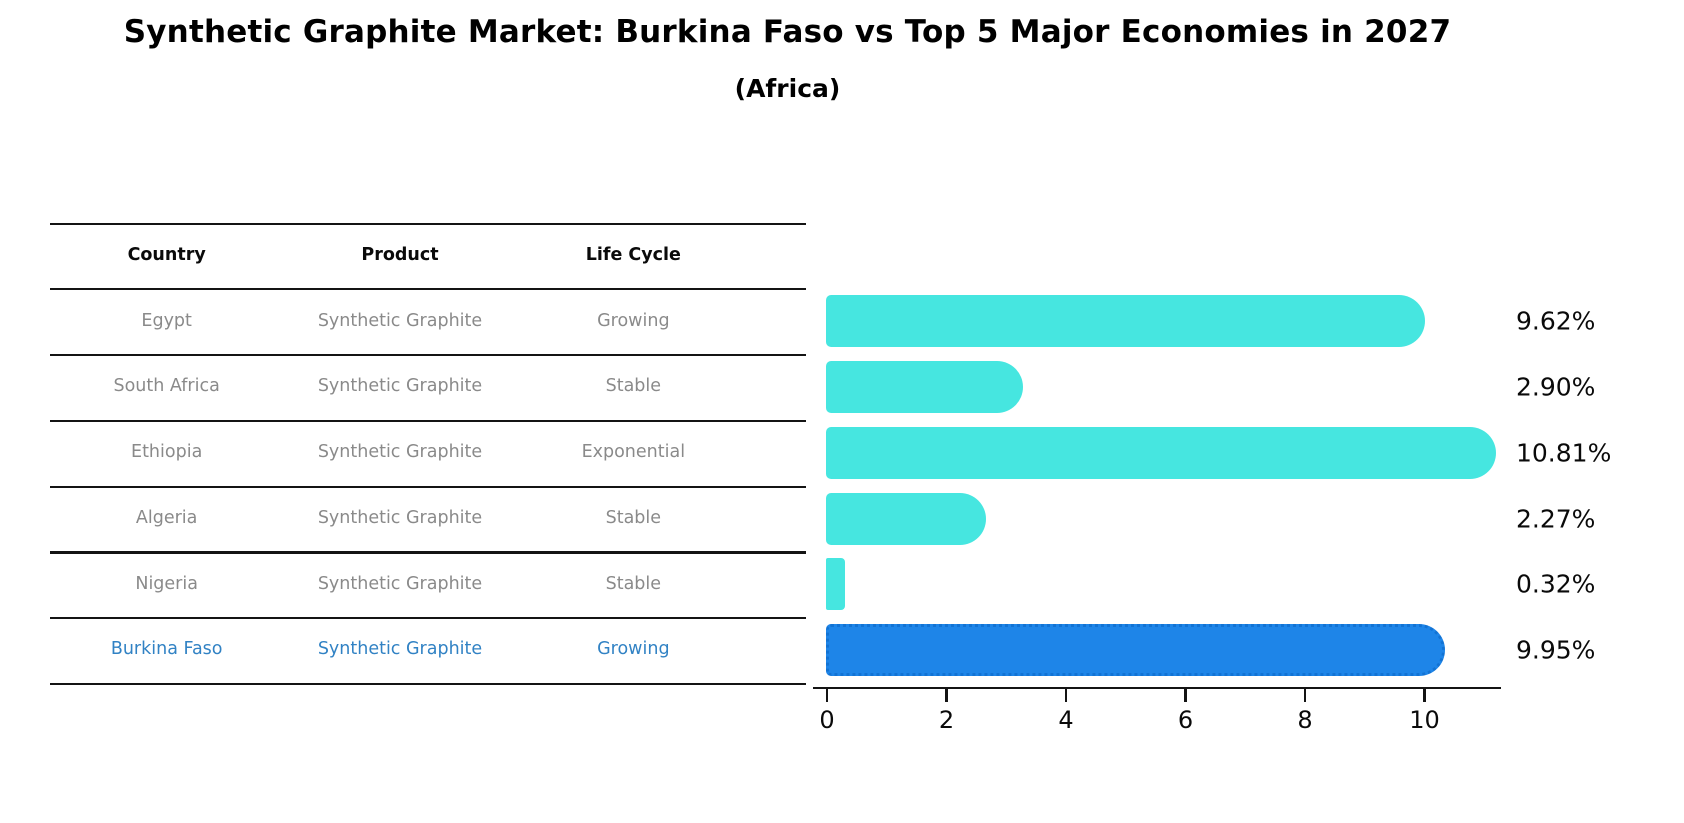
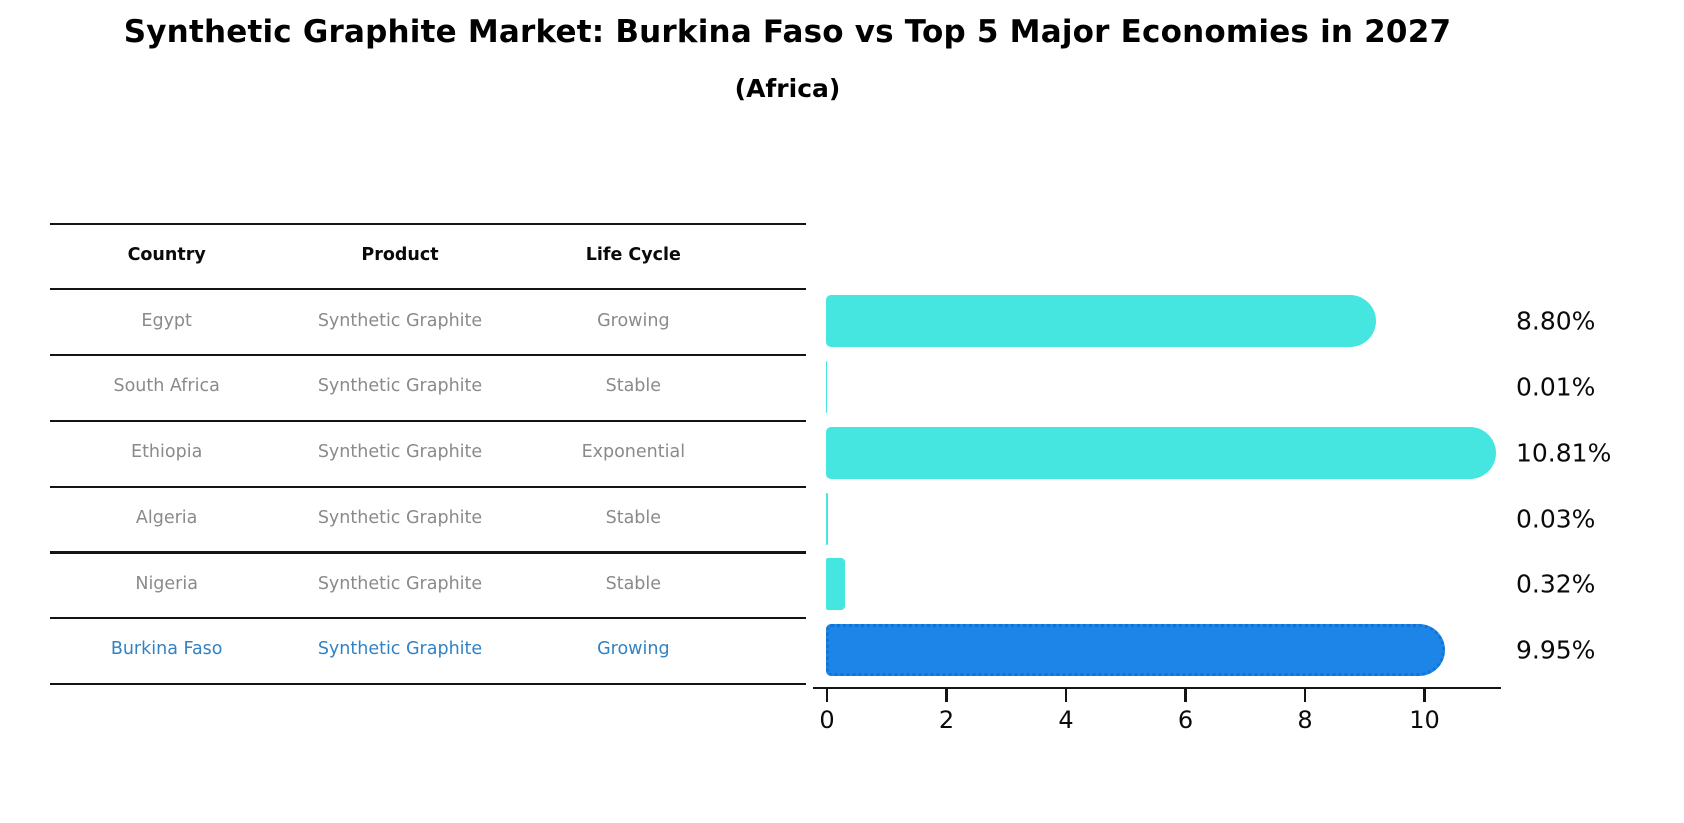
Egypt: 9.62% -> 8.80%
South Africa: 2.90% -> 0.01%
Algeria: 2.27% -> 0.03%
